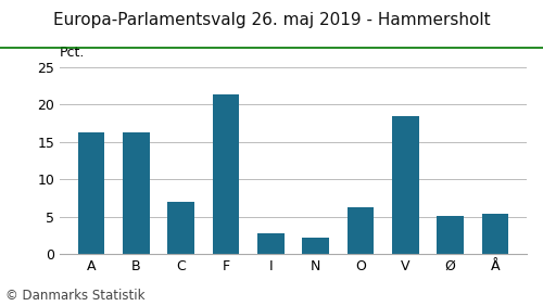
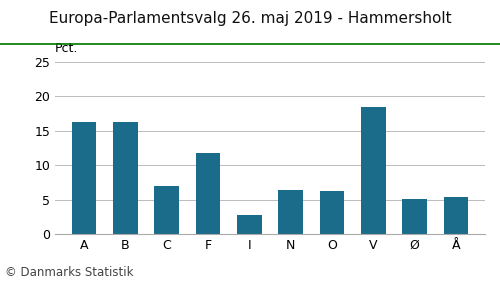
F: 21.4 -> 11.8
N: 2.2 -> 6.4
